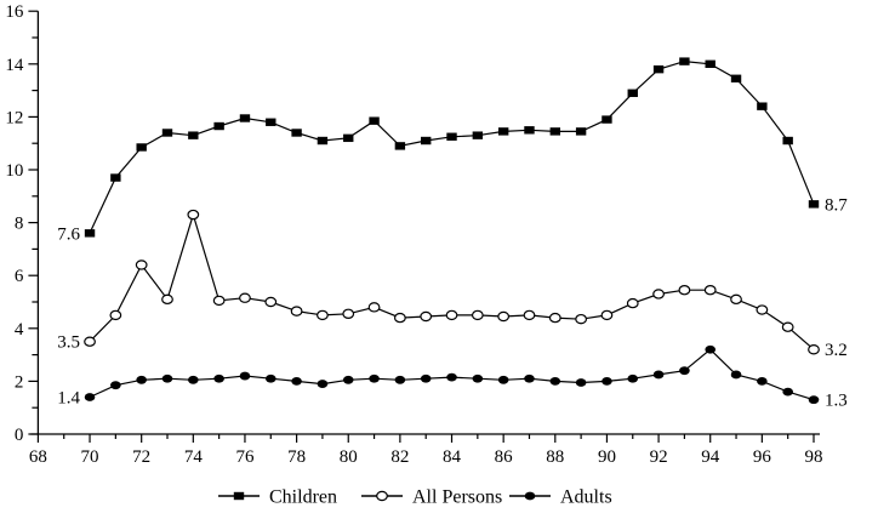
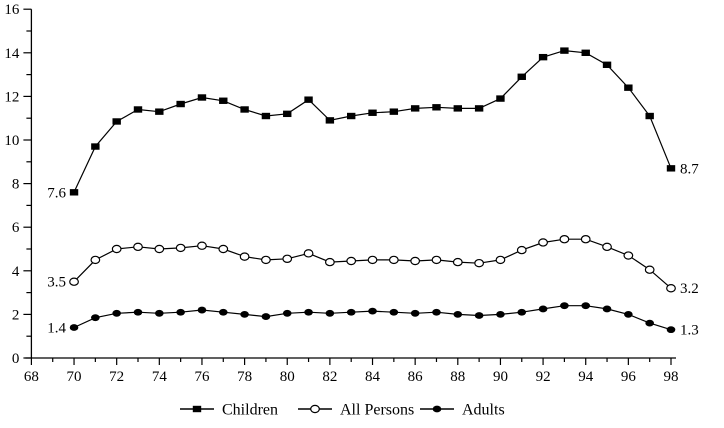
All Persons/72: 6.4 -> 5.0
All Persons/74: 8.3 -> 5.0
Adults/94: 3.2 -> 2.4
